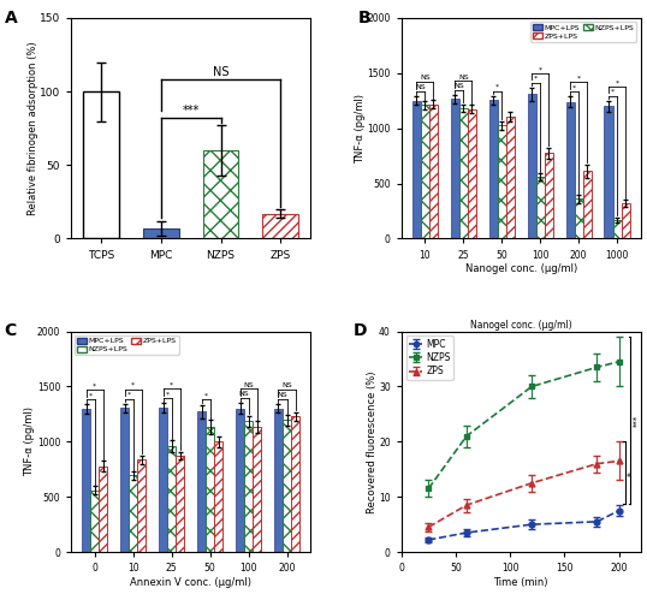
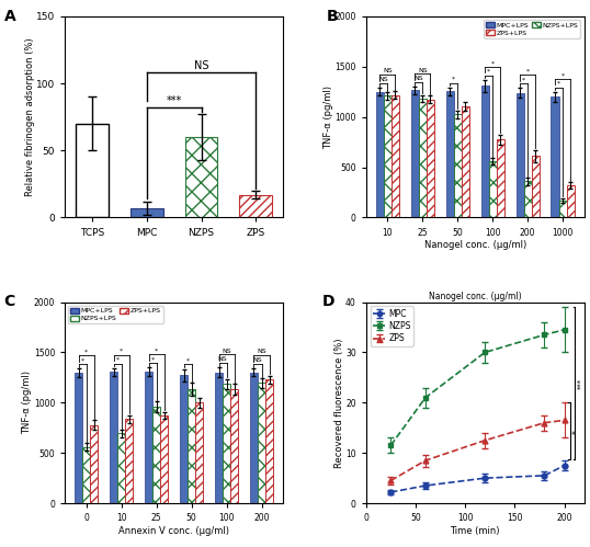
TCPS: 100 -> 70
